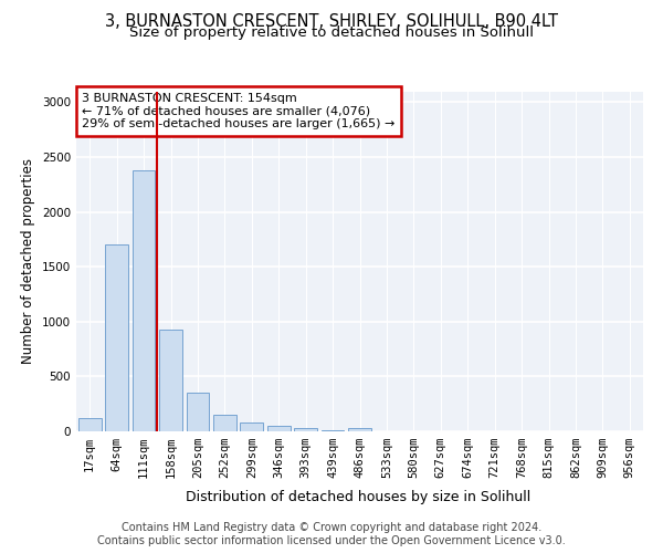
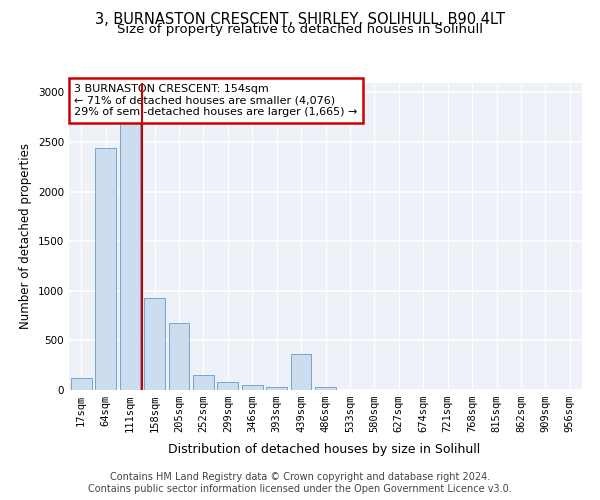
64sqm: 1700 -> 2440
111sqm: 2380 -> 2700
205sqm: 350 -> 680
439sqm: 10 -> 360
